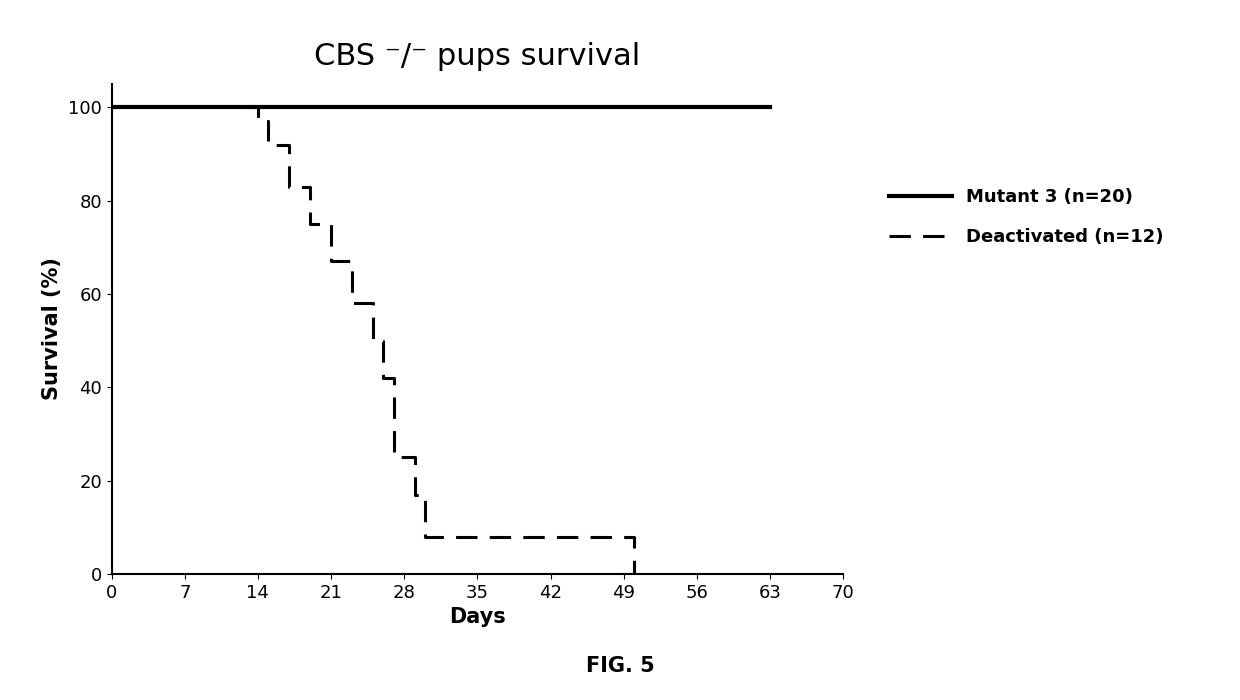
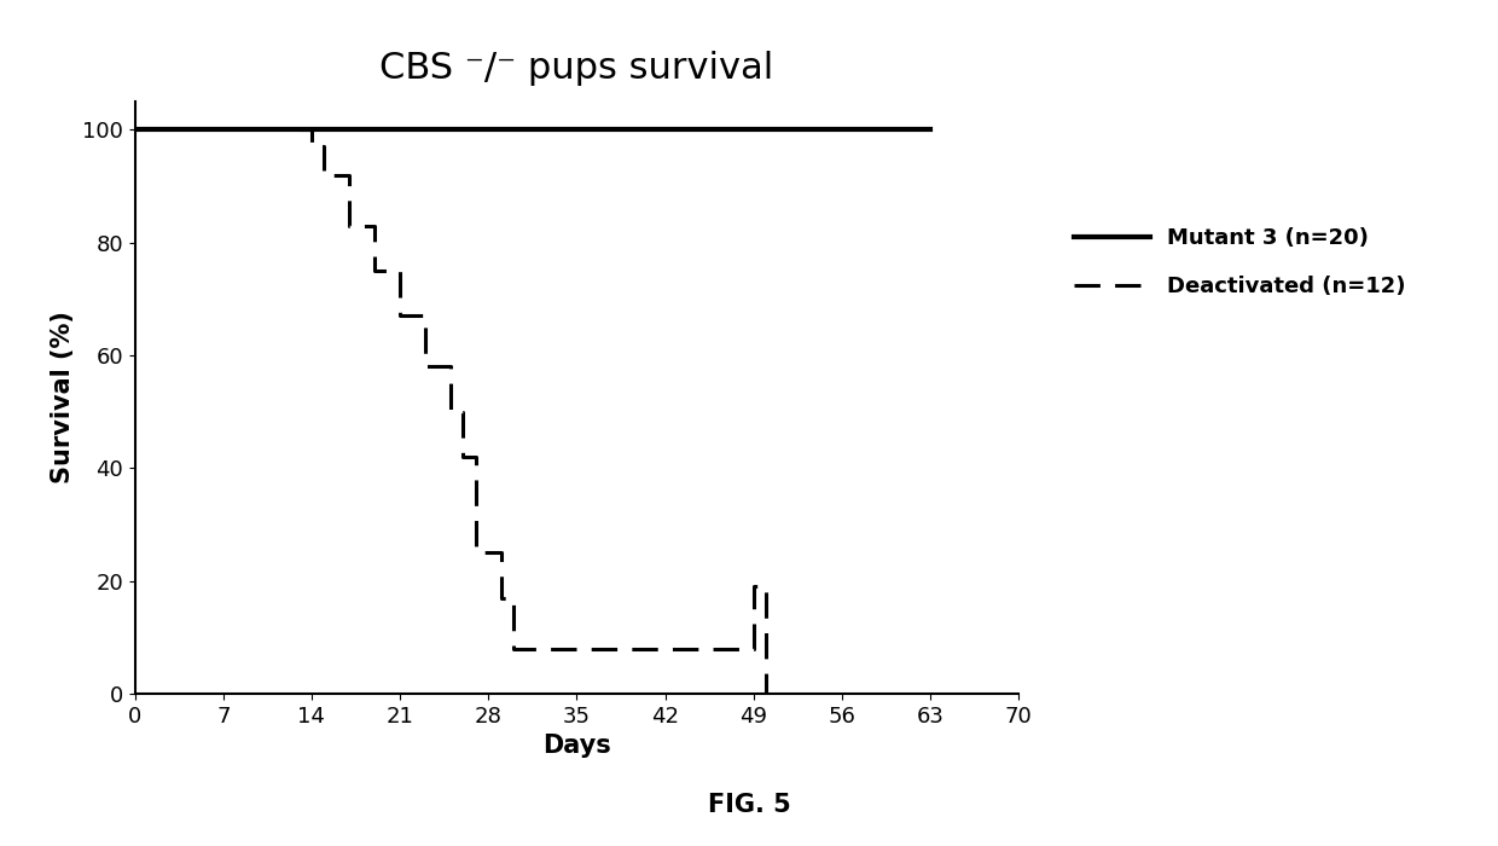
49: 8 -> 19
